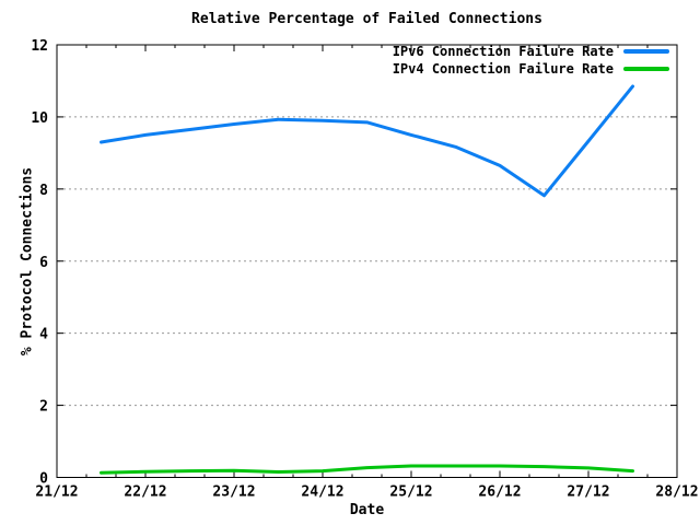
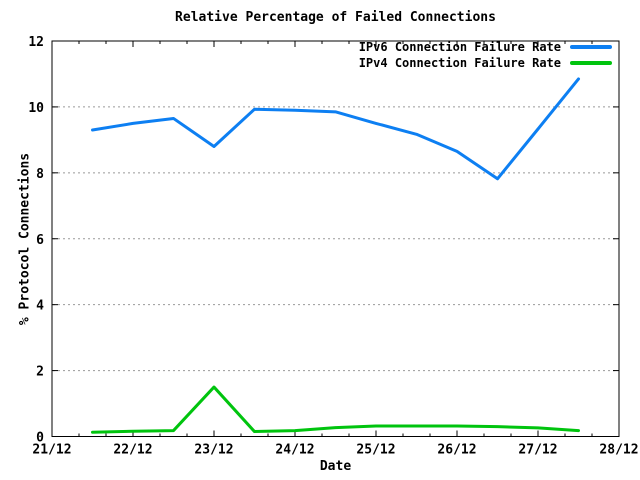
IPv6 Connection Failure Rate/2: 9.8 -> 8.8
IPv4 Connection Failure Rate/2: 0.2 -> 1.5
